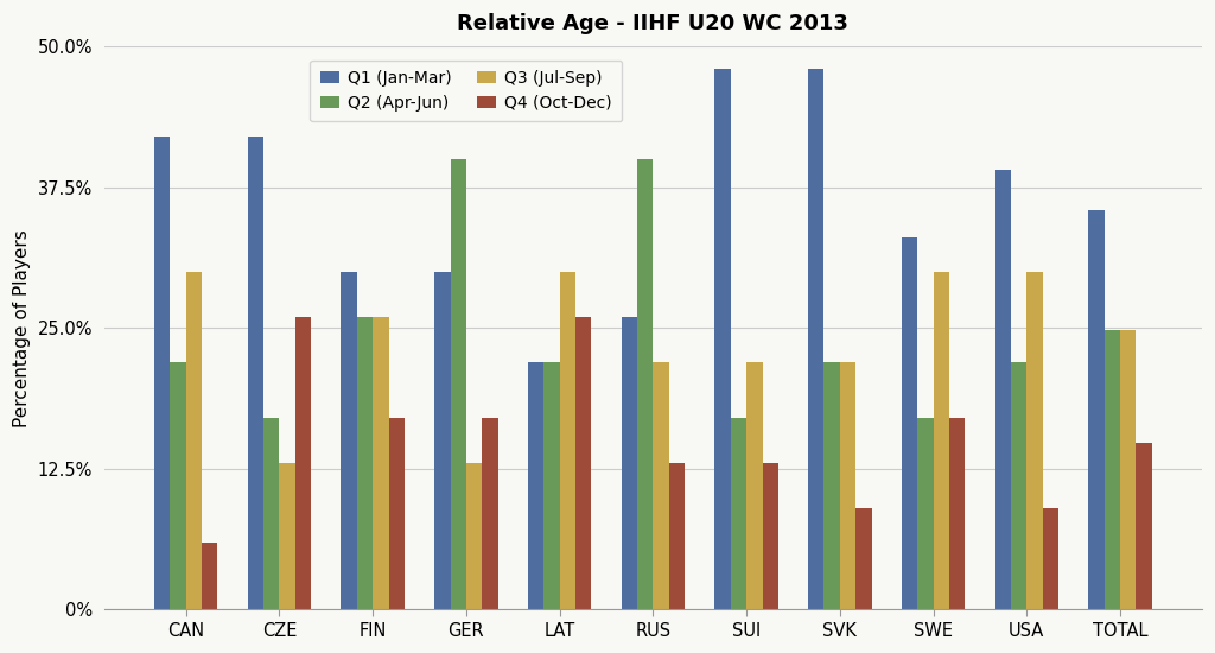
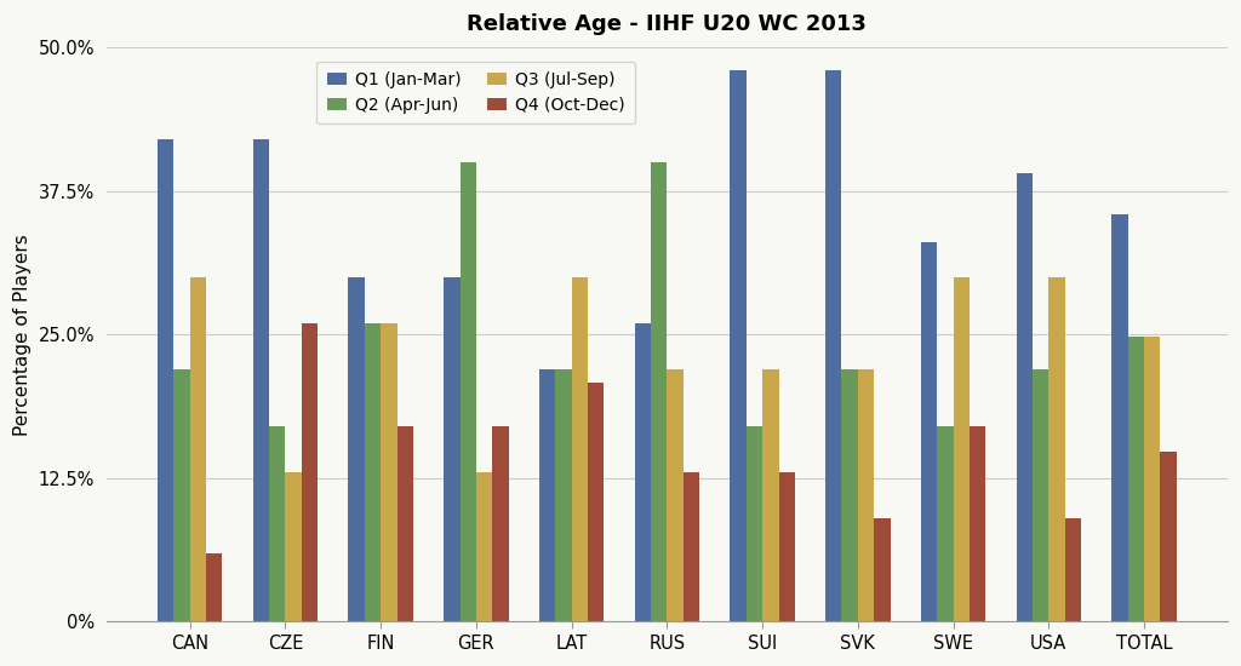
Q4 (Oct-Dec)/LAT: 26.0% -> 20.8%
